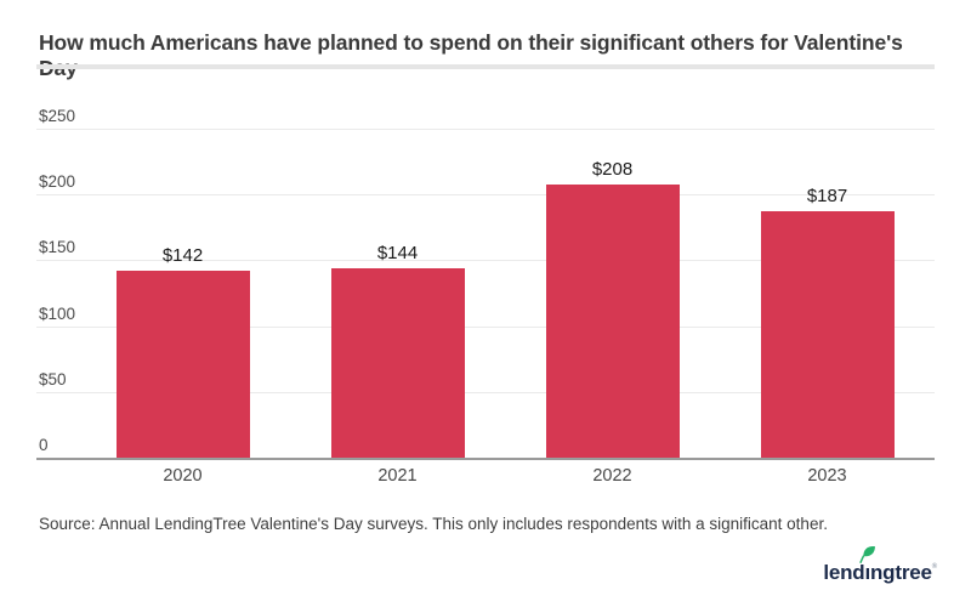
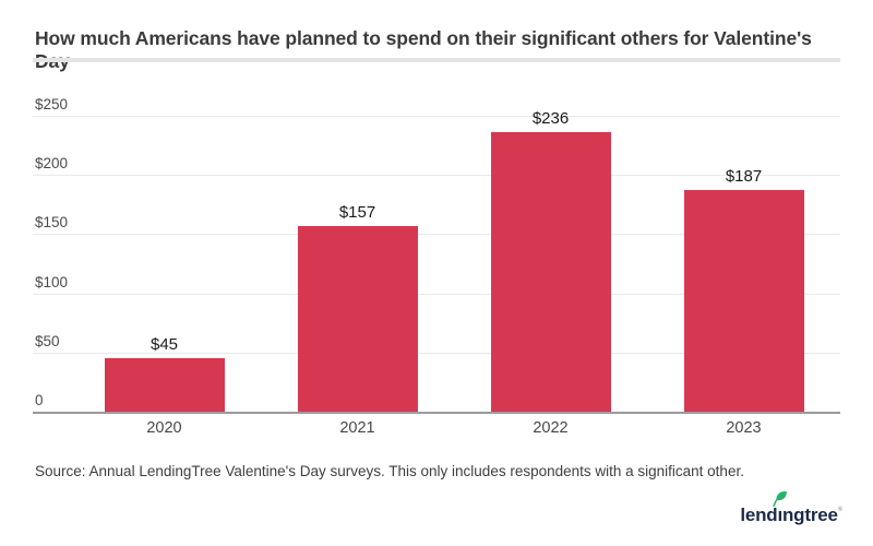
2020: $142 -> $45
2021: $144 -> $157
2022: $208 -> $236
